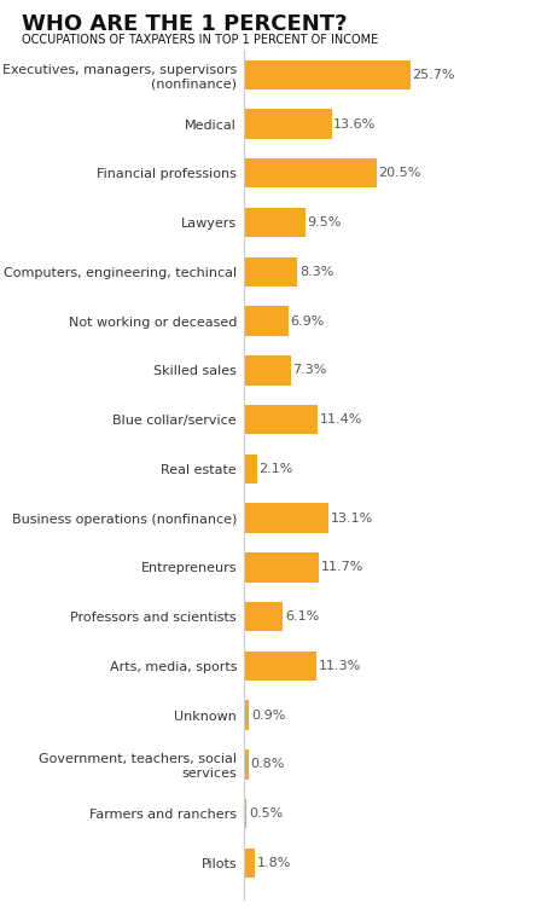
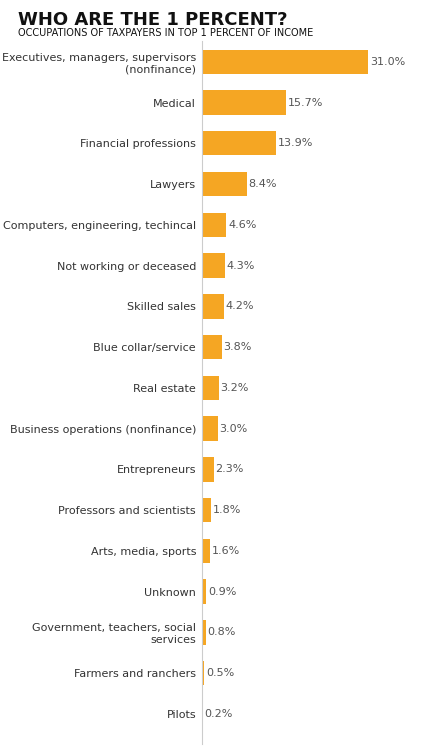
Executives, managers, supervisors (nonfinance): 25.7% -> 31.0%
Medical: 13.6% -> 15.7%
Financial professions: 20.5% -> 13.9%
Lawyers: 9.5% -> 8.4%
Computers, engineering, techincal: 8.3% -> 4.6%
Not working or deceased: 6.9% -> 4.3%
Skilled sales: 7.3% -> 4.2%
Blue collar/service: 11.4% -> 3.8%
Real estate: 2.1% -> 3.2%
Business operations (nonfinance): 13.1% -> 3.0%
Entrepreneurs: 11.7% -> 2.3%
Professors and scientists: 6.1% -> 1.8%
Arts, media, sports: 11.3% -> 1.6%
Pilots: 1.8% -> 0.2%
